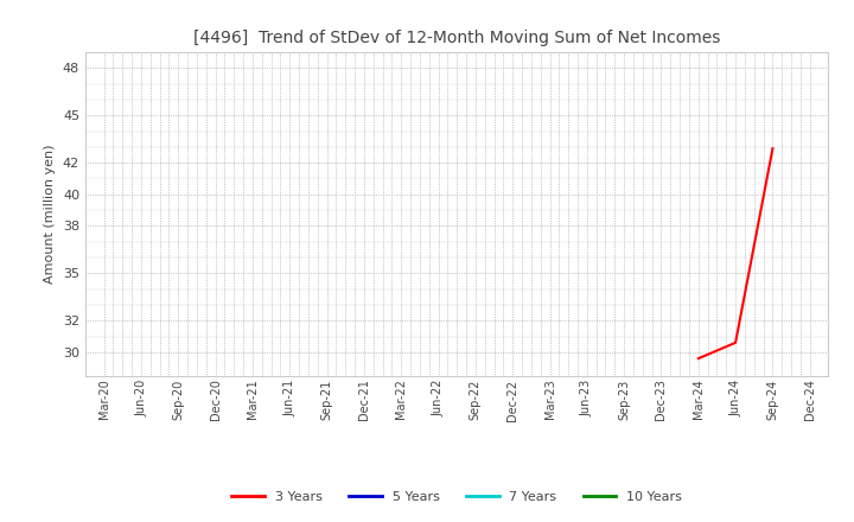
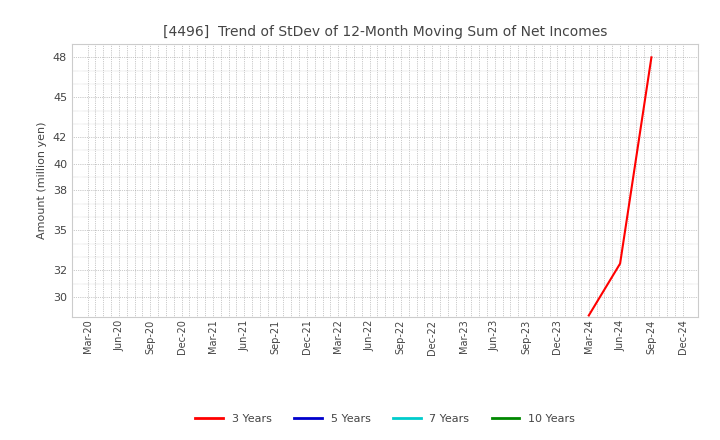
Mar-24: 29.6 -> 28.6
Jun-24: 30.6 -> 32.5
Sep-24: 42.9 -> 48.0
